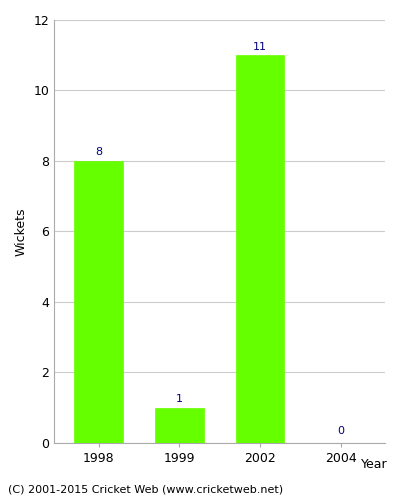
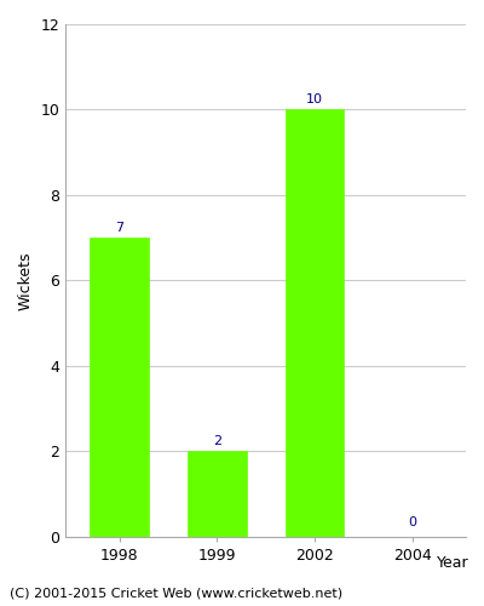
1998: 8 -> 7
1999: 1 -> 2
2002: 11 -> 10
